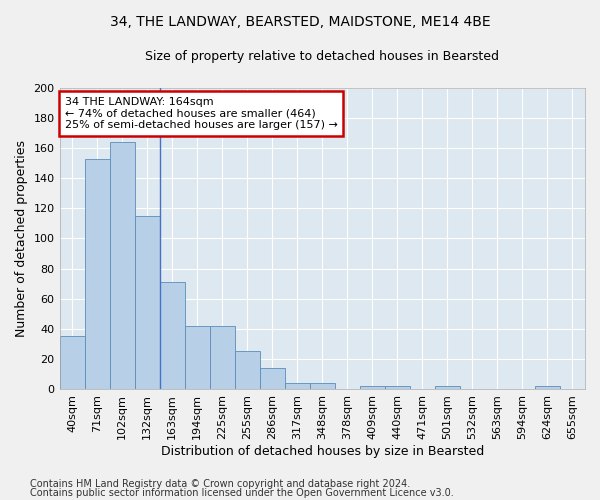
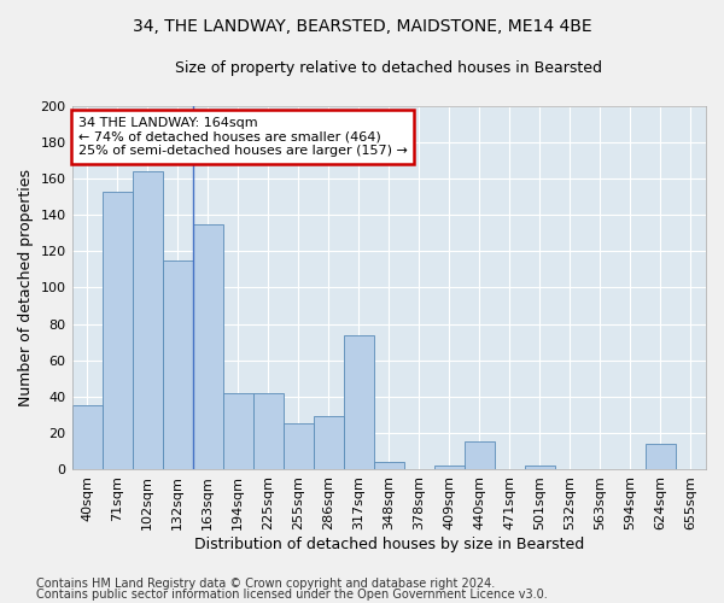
163sqm: 71 -> 135
286sqm: 14 -> 29
317sqm: 4 -> 74
440sqm: 2 -> 15
624sqm: 2 -> 14
